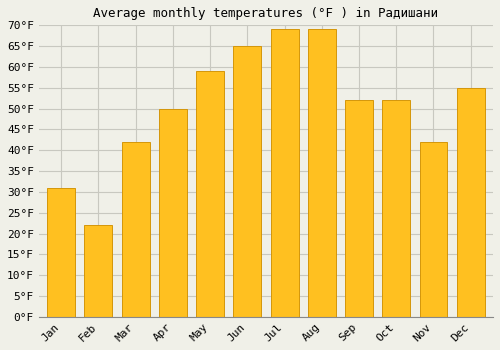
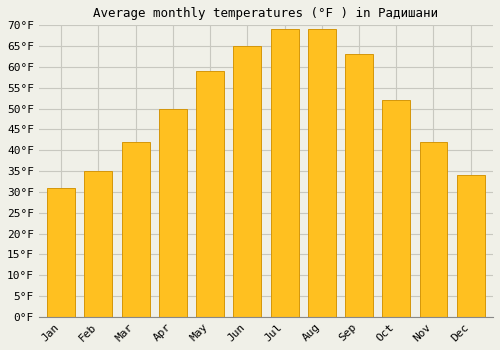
Feb: 22°F -> 35°F
Sep: 52°F -> 63°F
Dec: 55°F -> 34°F
